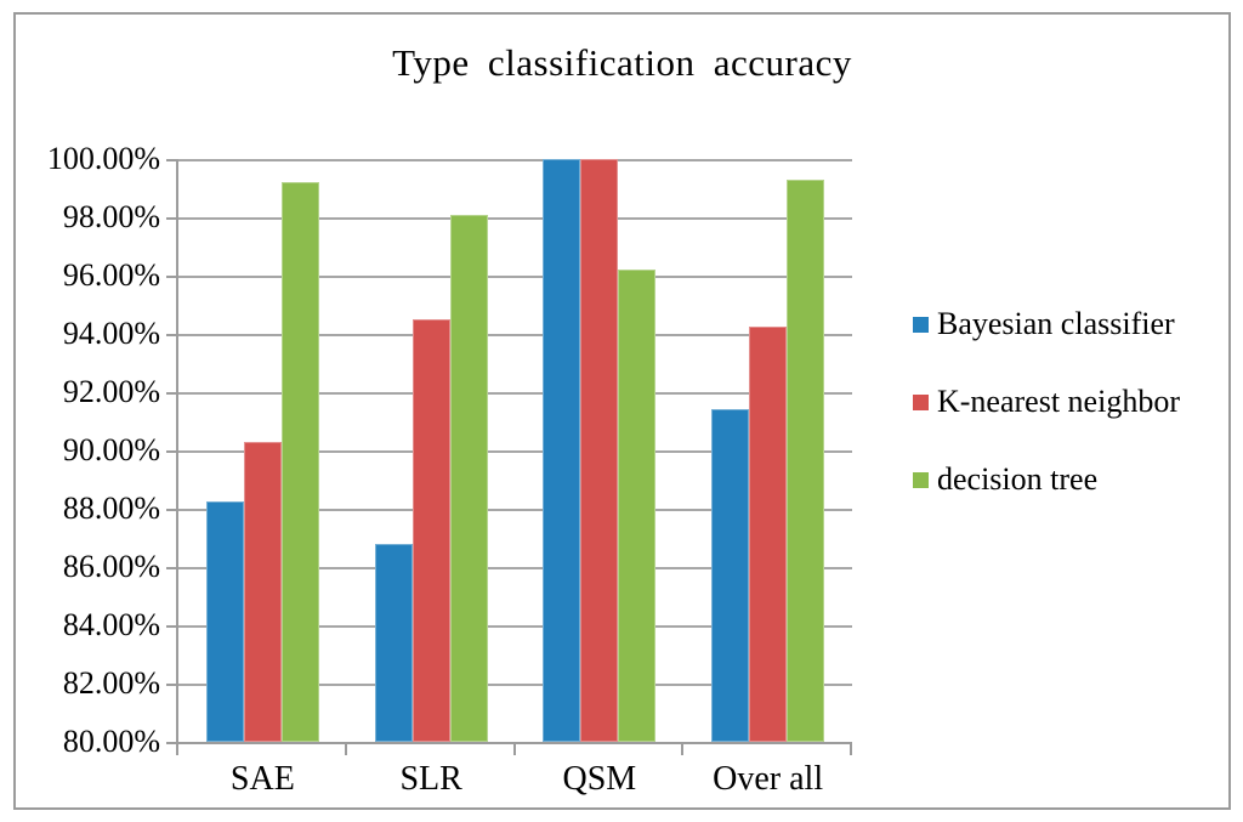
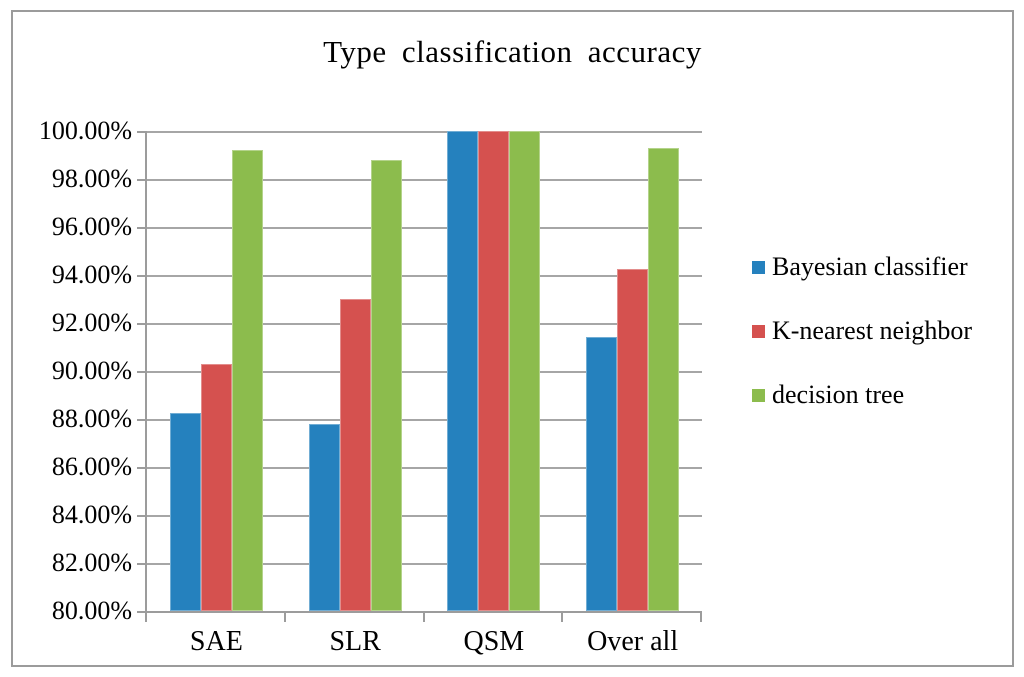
Bayesian classifier/SLR: 86.8% -> 87.8%
K-nearest neighbor/SLR: 94.5% -> 93.0%
decision tree/SLR: 98.1% -> 98.8%
decision tree/QSM: 96.2% -> 100.0%
